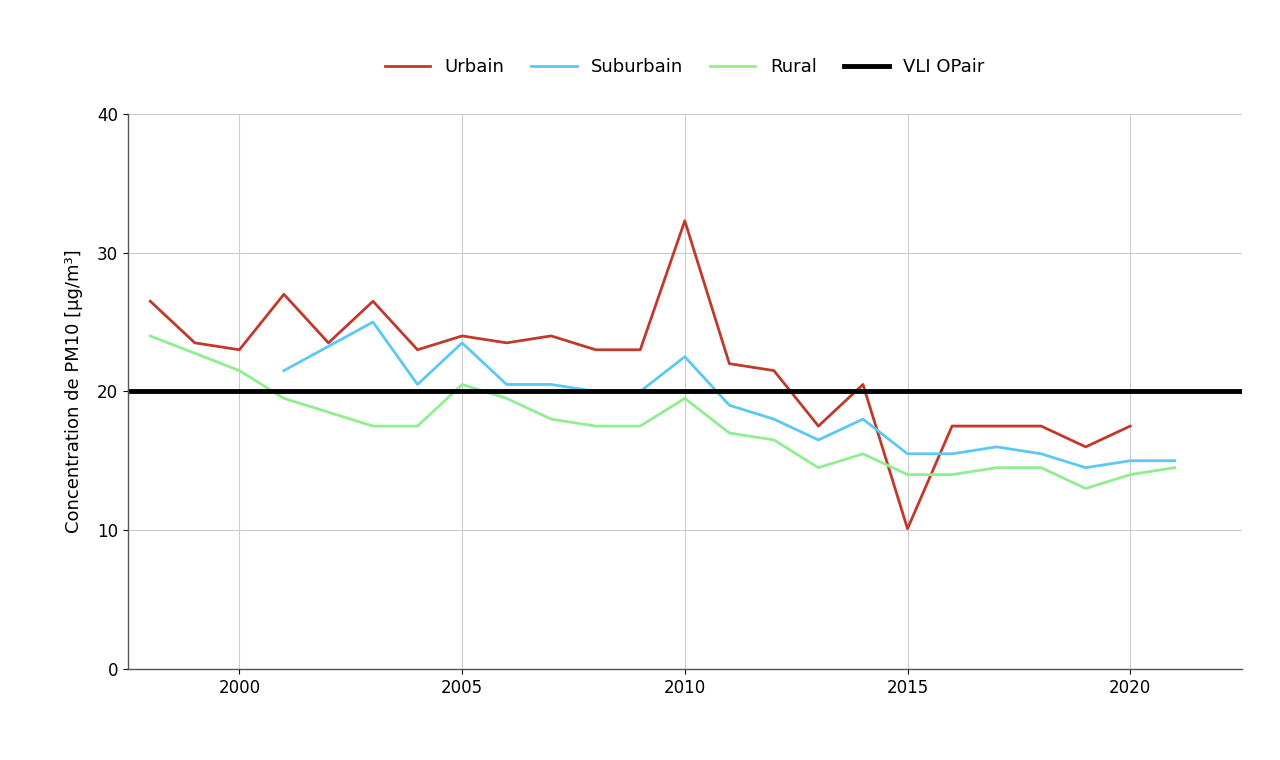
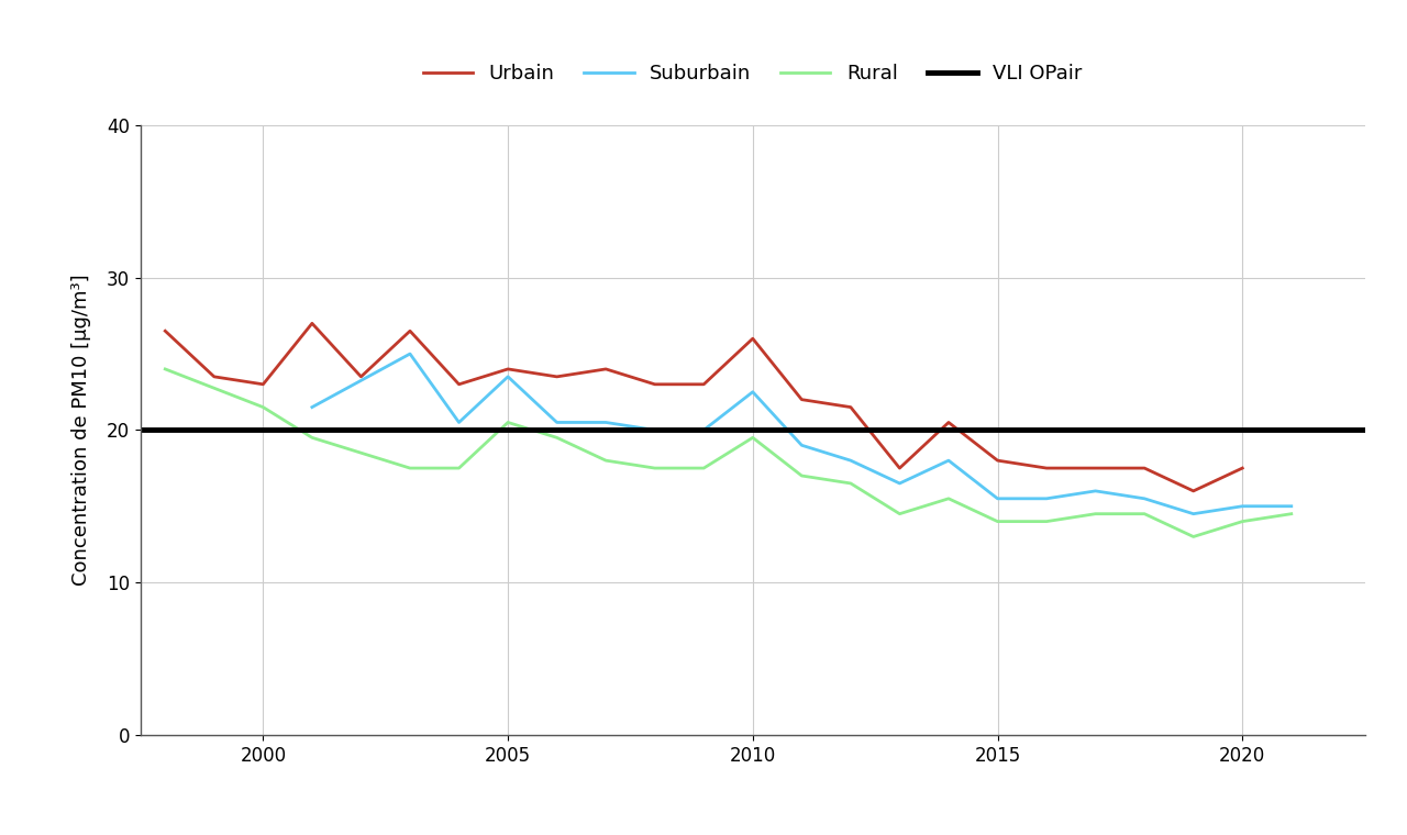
Urbain/2010: 32.3 -> 26.0
Urbain/2015: 10.1 -> 18.0
